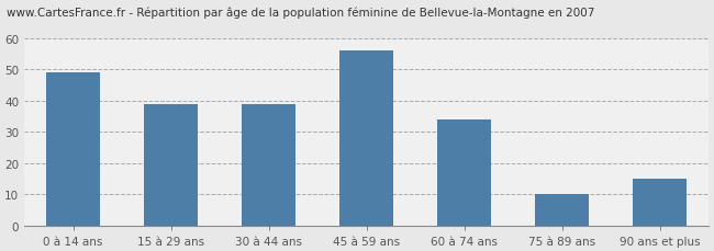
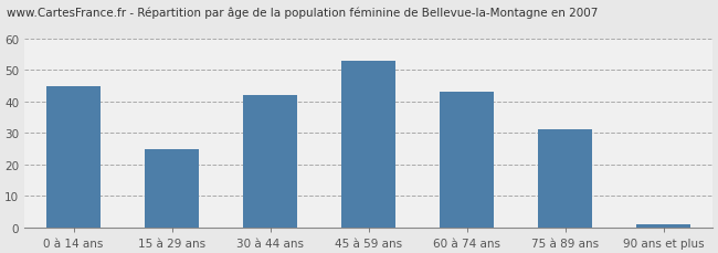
0 à 14 ans: 49 -> 45
15 à 29 ans: 39 -> 25
30 à 44 ans: 39 -> 42
45 à 59 ans: 56 -> 53
60 à 74 ans: 34 -> 43
75 à 89 ans: 10 -> 31
90 ans et plus: 15 -> 1
